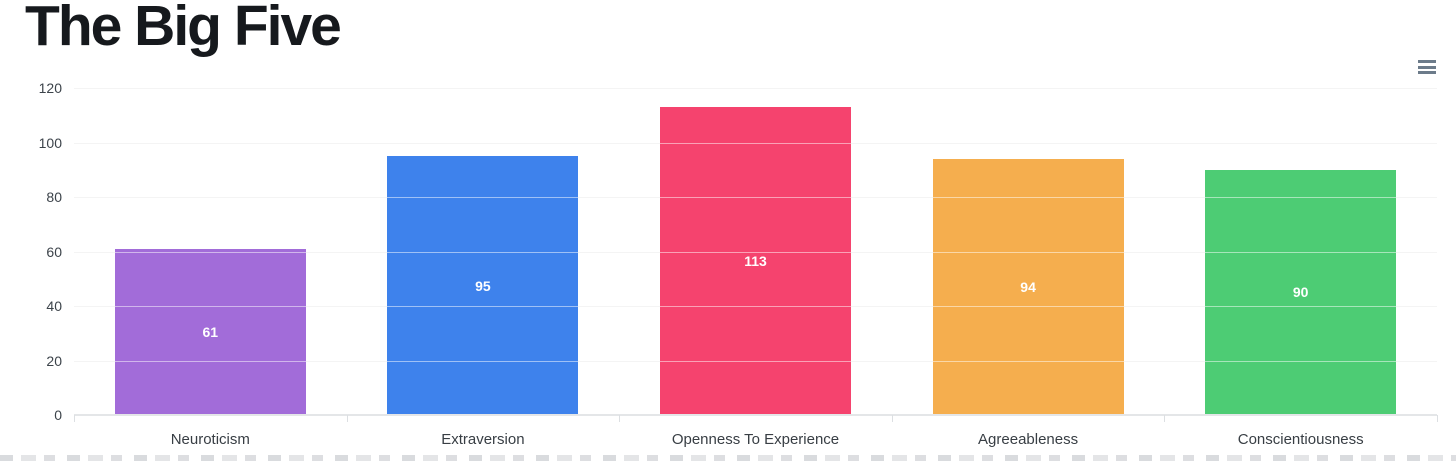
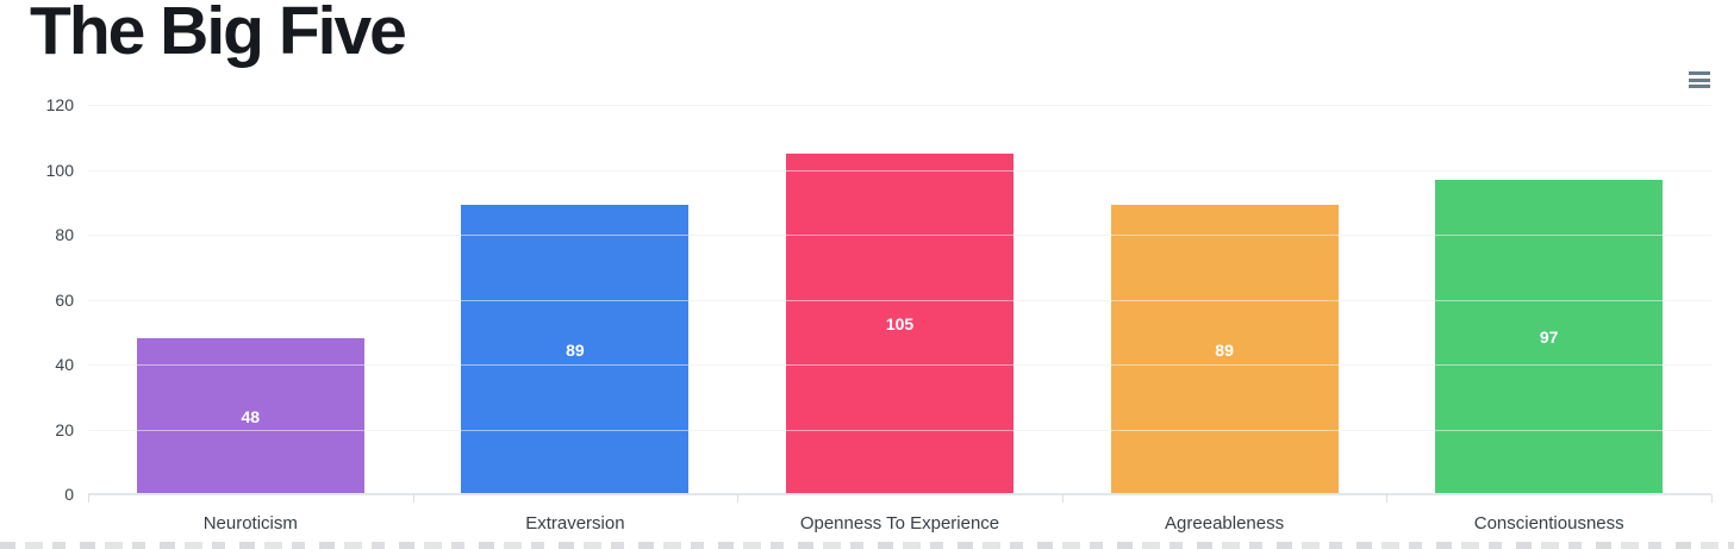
Neuroticism: 61 -> 48
Extraversion: 95 -> 89
Openness To Experience: 113 -> 105
Agreeableness: 94 -> 89
Conscientiousness: 90 -> 97
